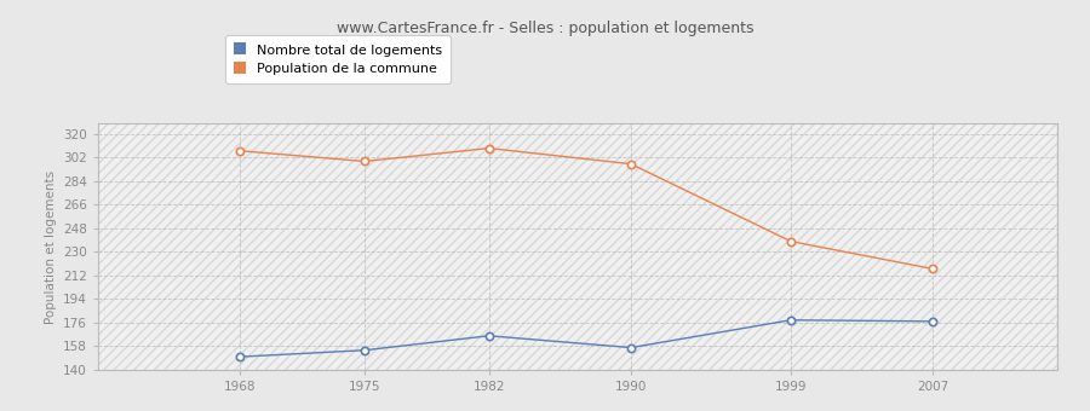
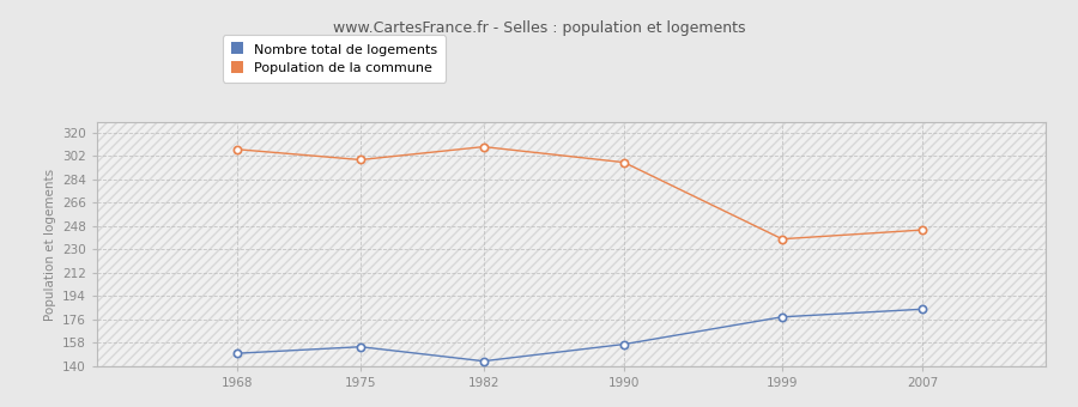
Nombre total de logements/1982: 166 -> 144
Nombre total de logements/2007: 177 -> 184
Population de la commune/2007: 217 -> 245
